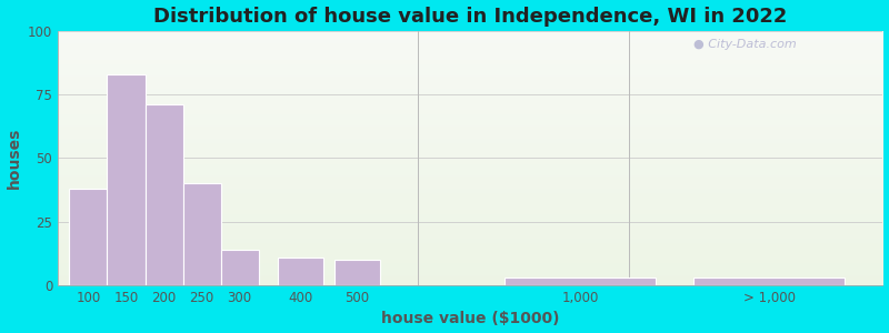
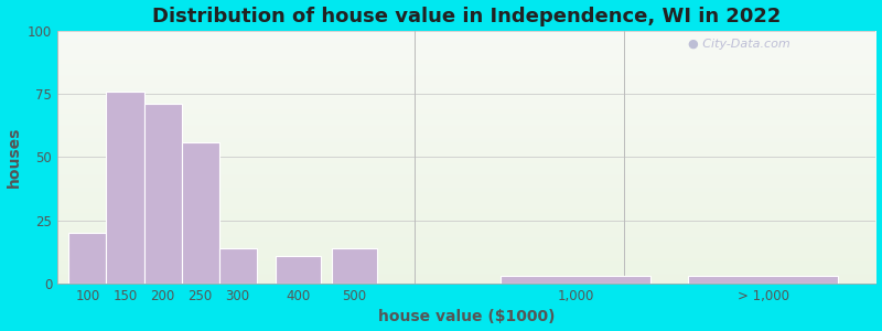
100: 38 -> 20
150: 83 -> 76
250: 40 -> 56
500: 10 -> 14
